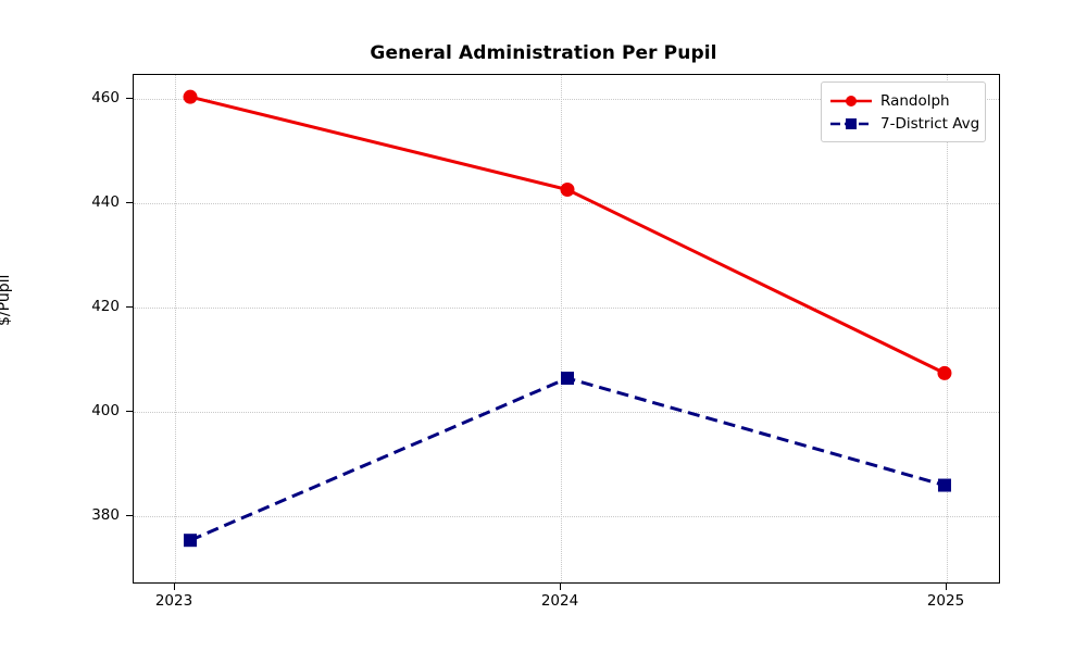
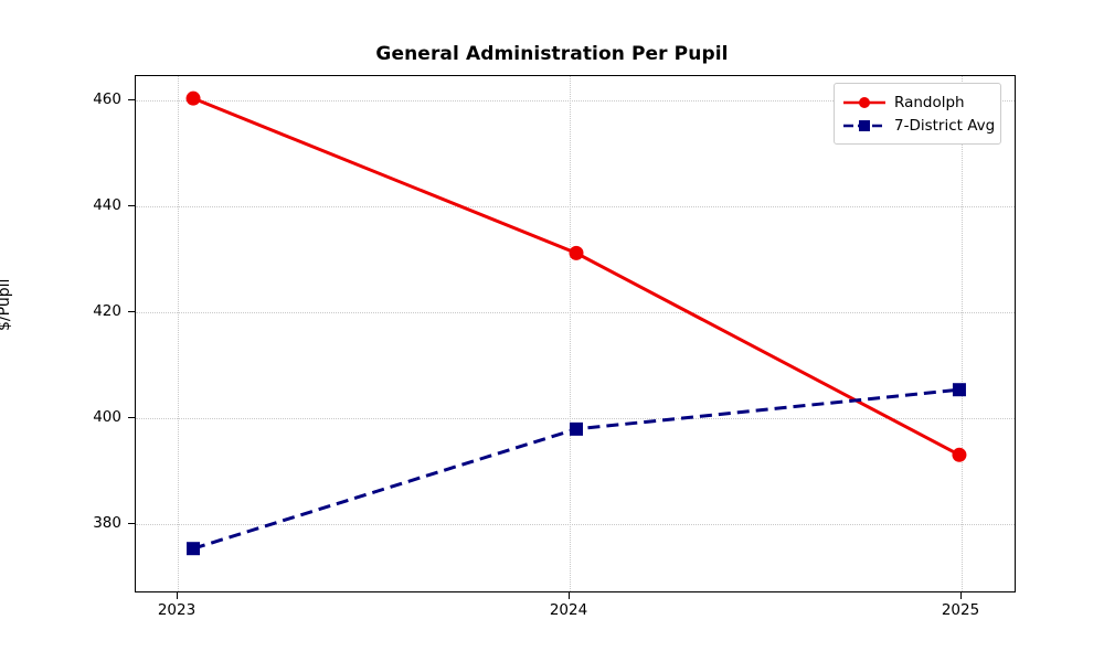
Randolph/2024: 441 -> 429
7-District Avg/2024: 404 -> 395
Randolph/2025: 405 -> 390
7-District Avg/2025: 383 -> 403
